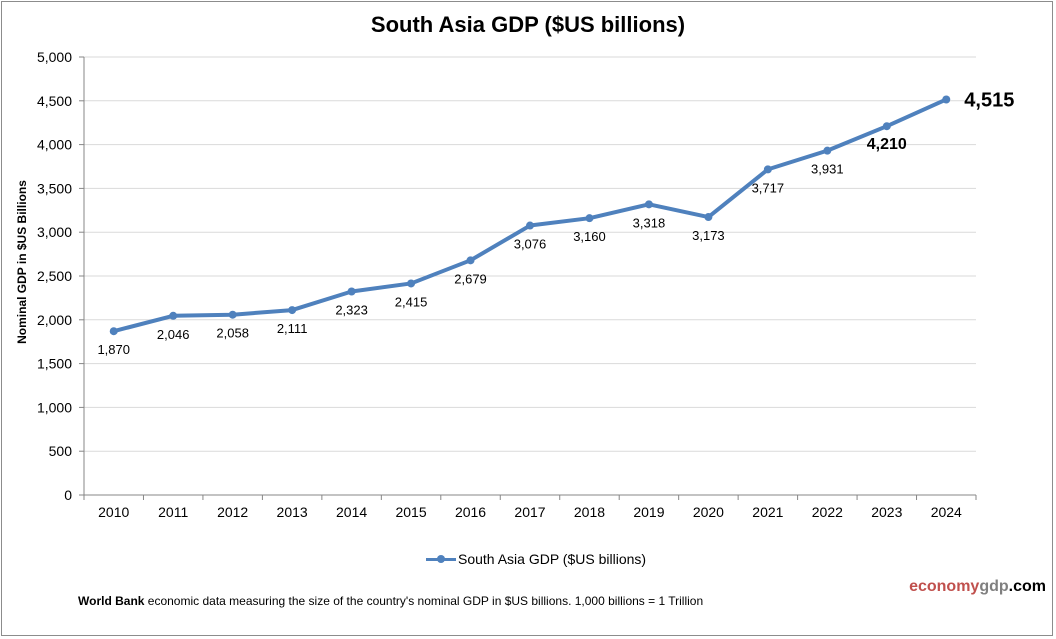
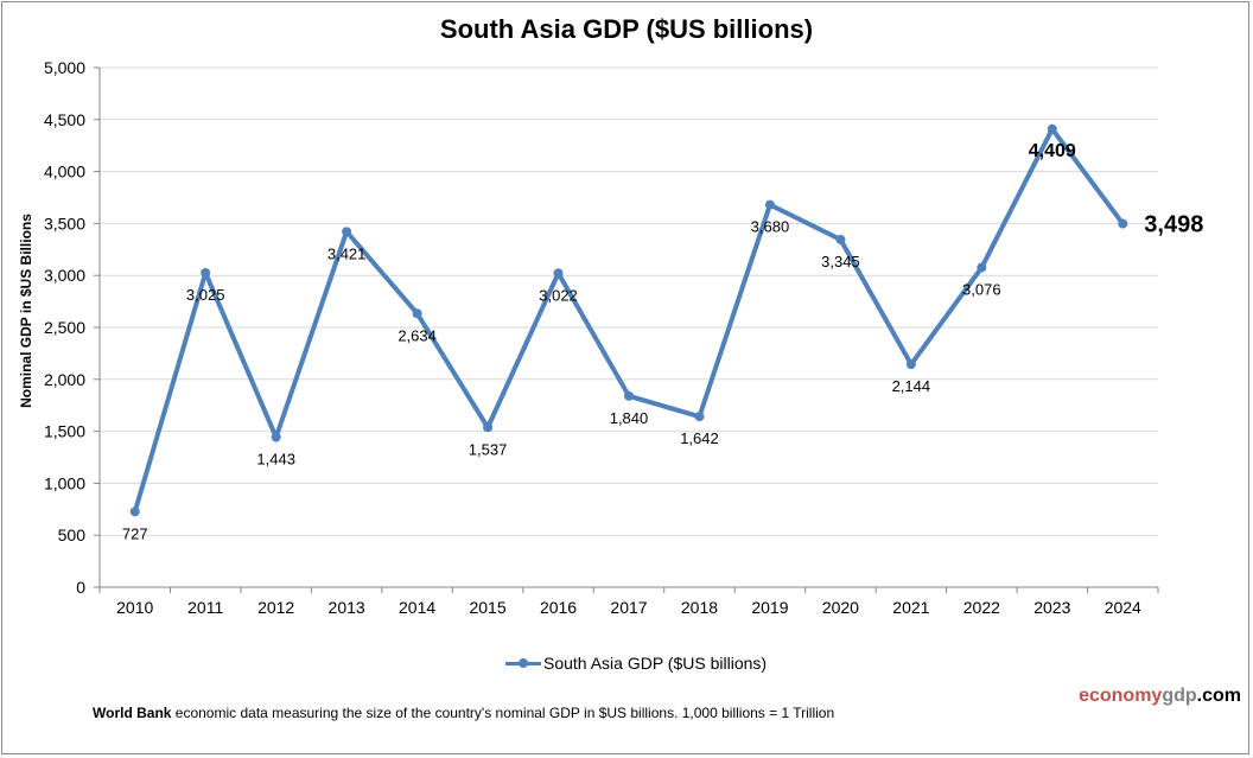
2010: 1,870 -> 727
2011: 2,046 -> 3,025
2012: 2,058 -> 1,443
2013: 2,111 -> 3,421
2014: 2,323 -> 2,634
2015: 2,415 -> 1,537
2016: 2,679 -> 3,022
2017: 3,076 -> 1,840
2018: 3,160 -> 1,642
2019: 3,318 -> 3,680
2020: 3,173 -> 3,345
2021: 3,717 -> 2,144
2022: 3,931 -> 3,076
2023: 4,210 -> 4,409
2024: 4,515 -> 3,498
